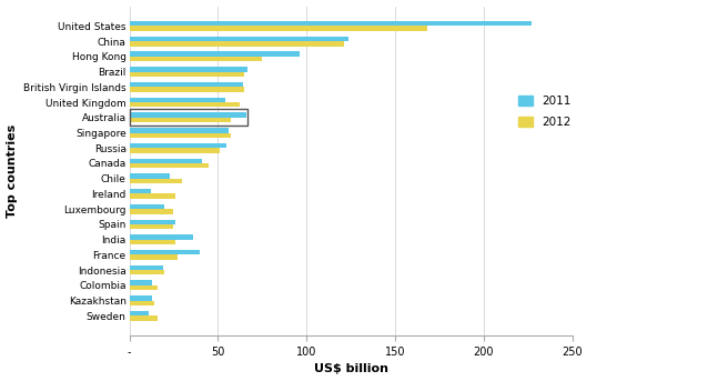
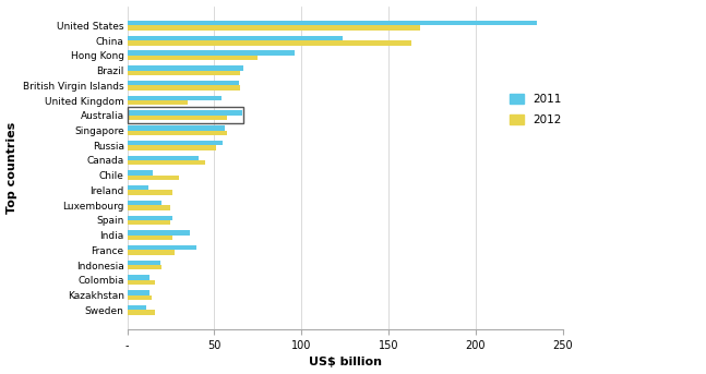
2011/United States: 227 -> 235
2012/China: 121 -> 163
2012/United Kingdom: 62 -> 35
2011/Chile: 23 -> 15
